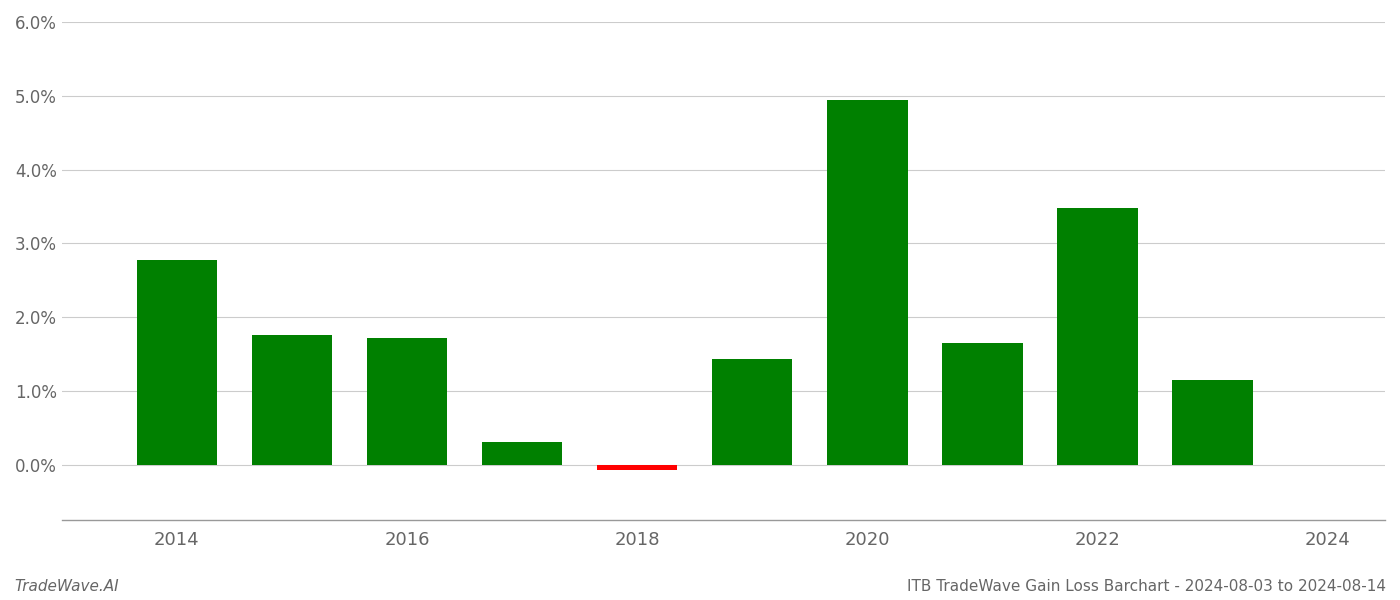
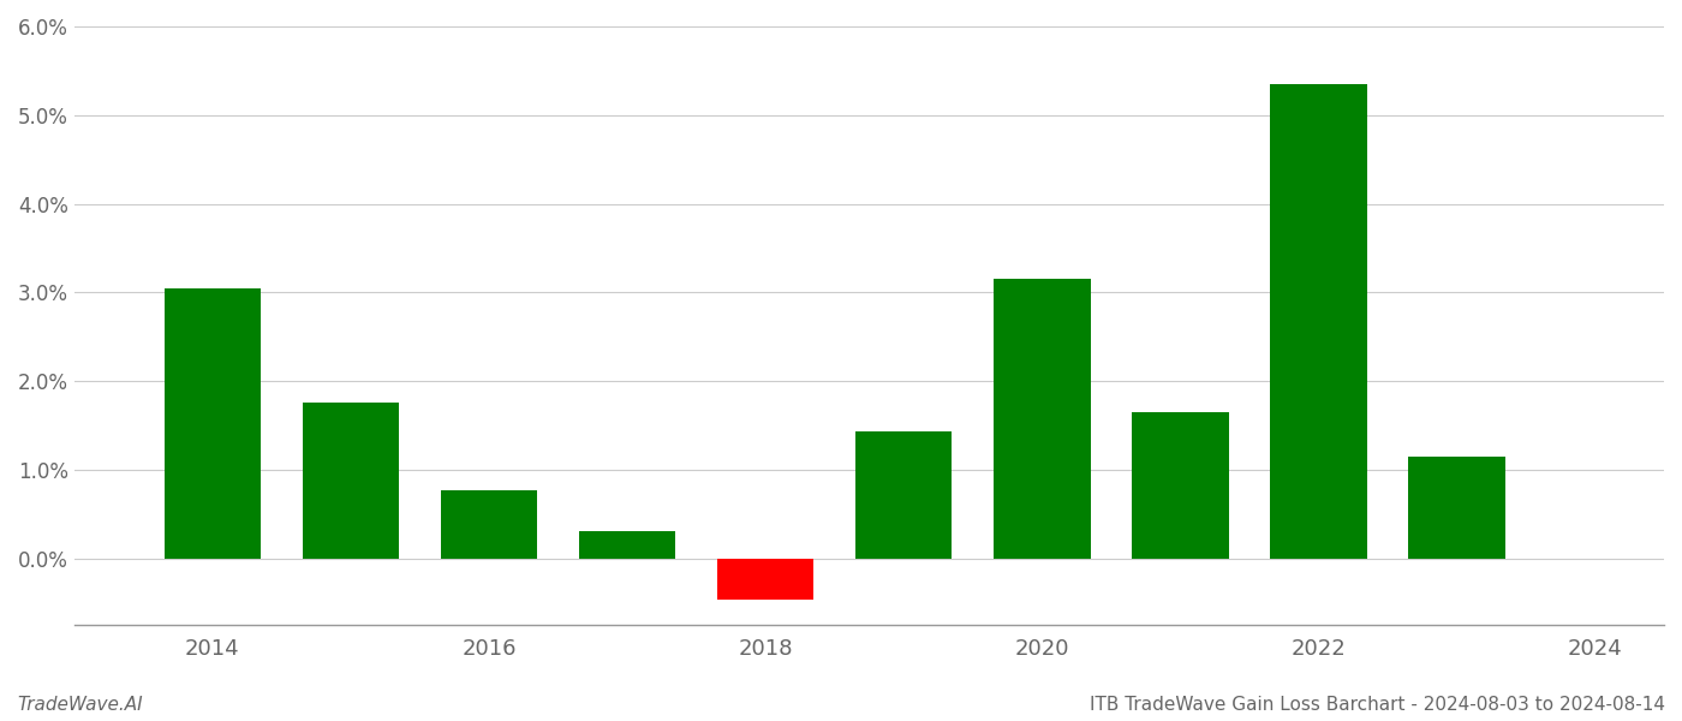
2014: 2.78% -> 3.05%
2016: 1.72% -> 0.77%
2018: -0.08% -> -0.47%
2020: 4.94% -> 3.15%
2022: 3.48% -> 5.35%
